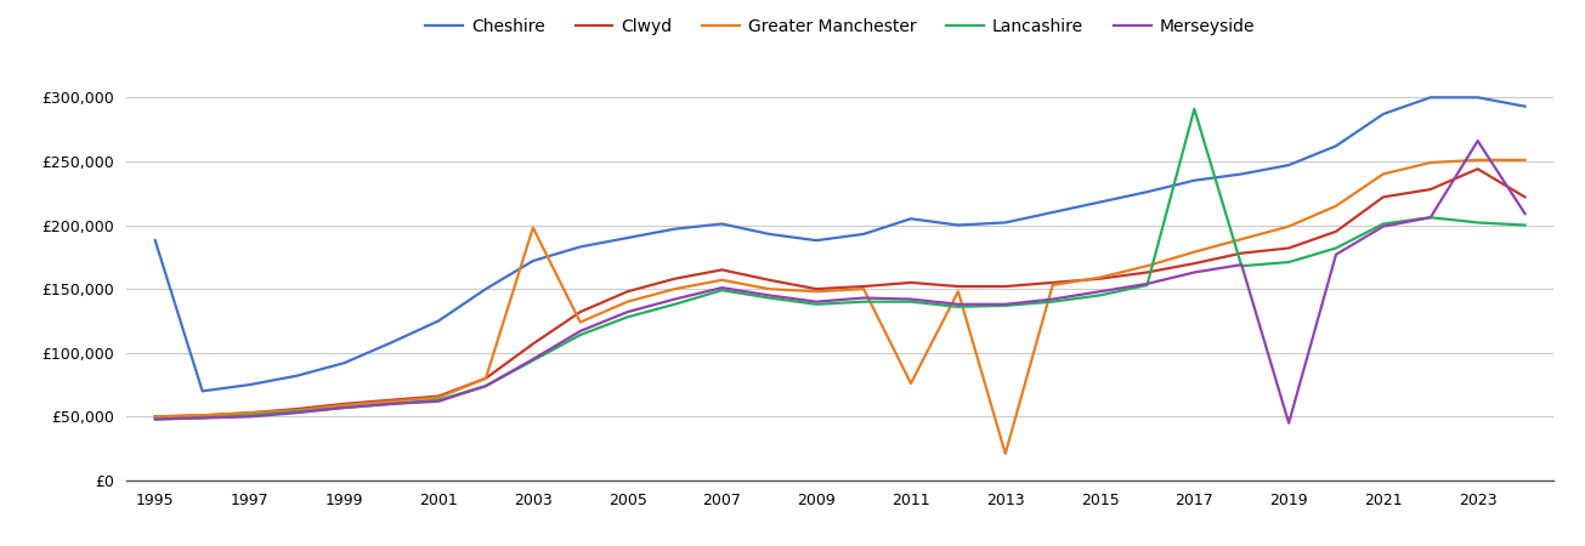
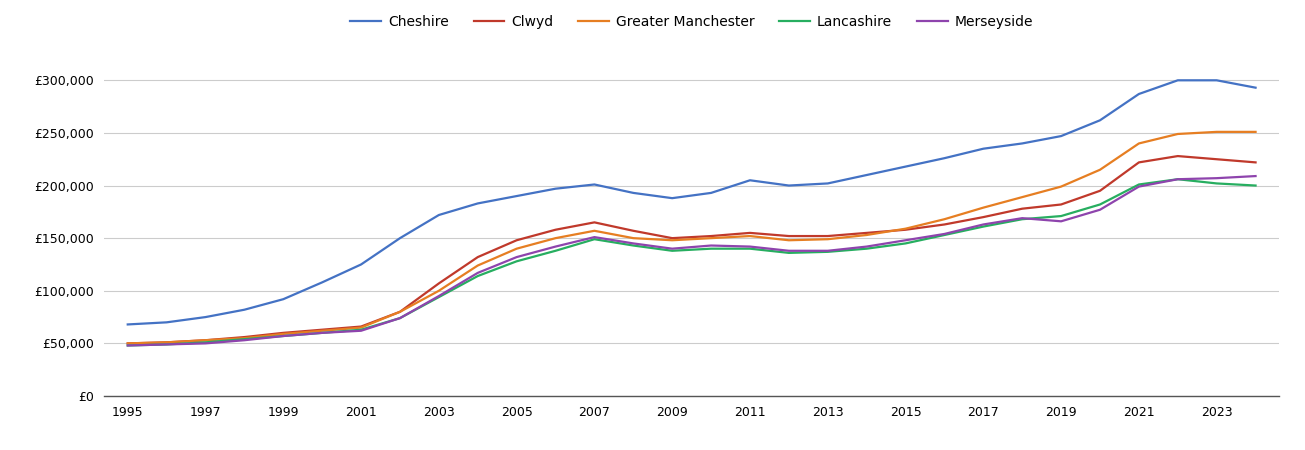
Cheshire/1995: £188,000 -> £68,000
Greater Manchester/2003: £198,000 -> £100,000
Greater Manchester/2011: £76,000 -> £152,000
Greater Manchester/2013: £21,000 -> £149,000
Lancashire/2017: £291,000 -> £161,000
Merseyside/2019: £45,000 -> £166,000
Clwyd/2023: £244,000 -> £225,000
Merseyside/2023: £266,000 -> £207,000
